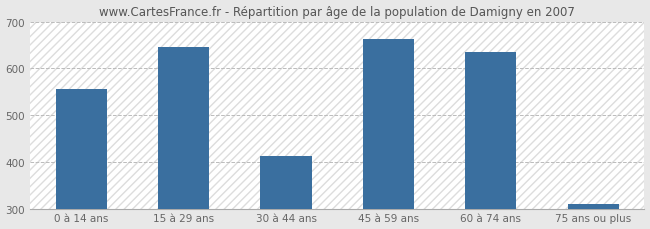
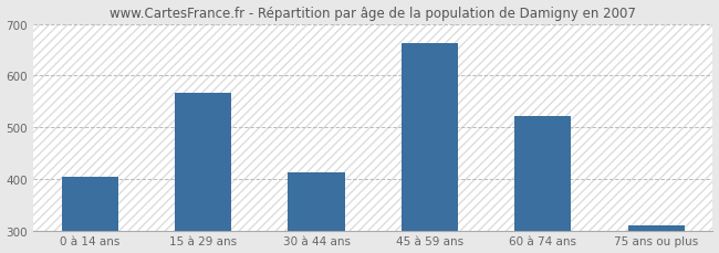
0 à 14 ans: 555 -> 403
15 à 29 ans: 645 -> 567
60 à 74 ans: 635 -> 522
